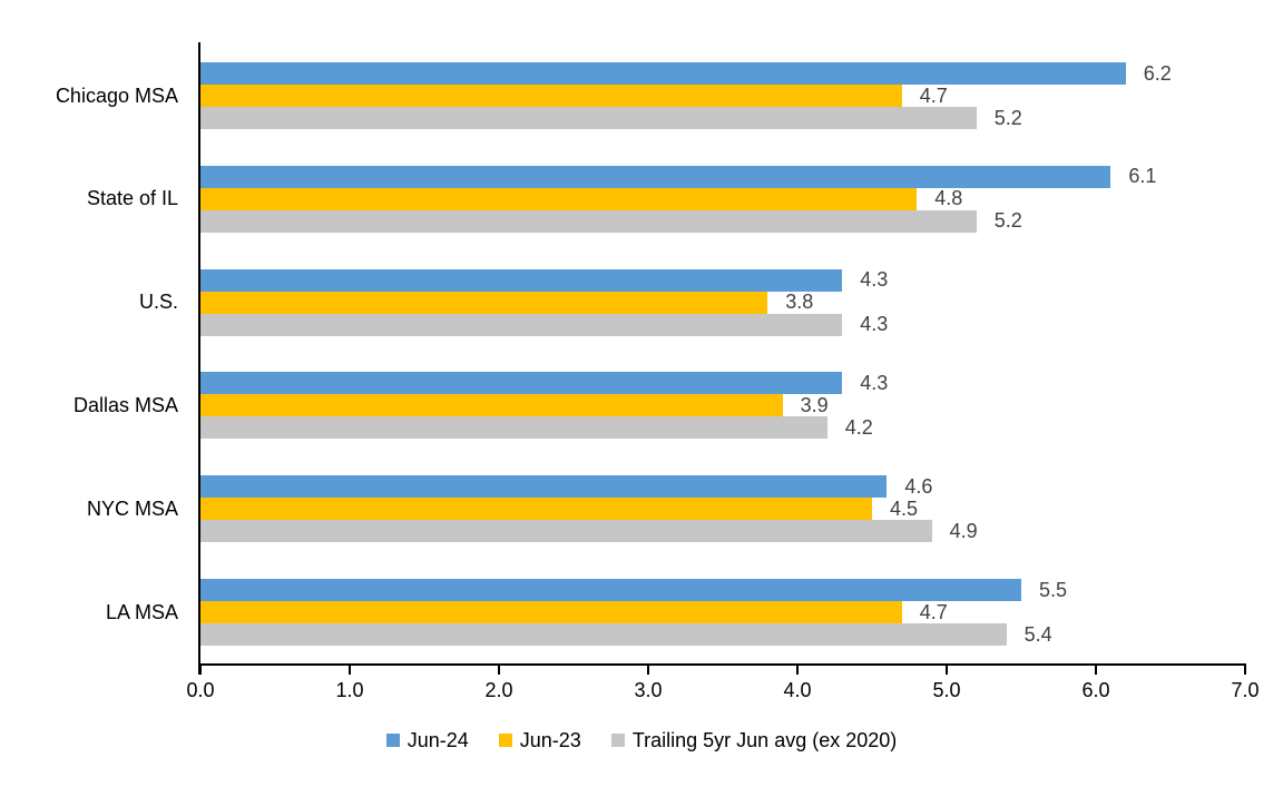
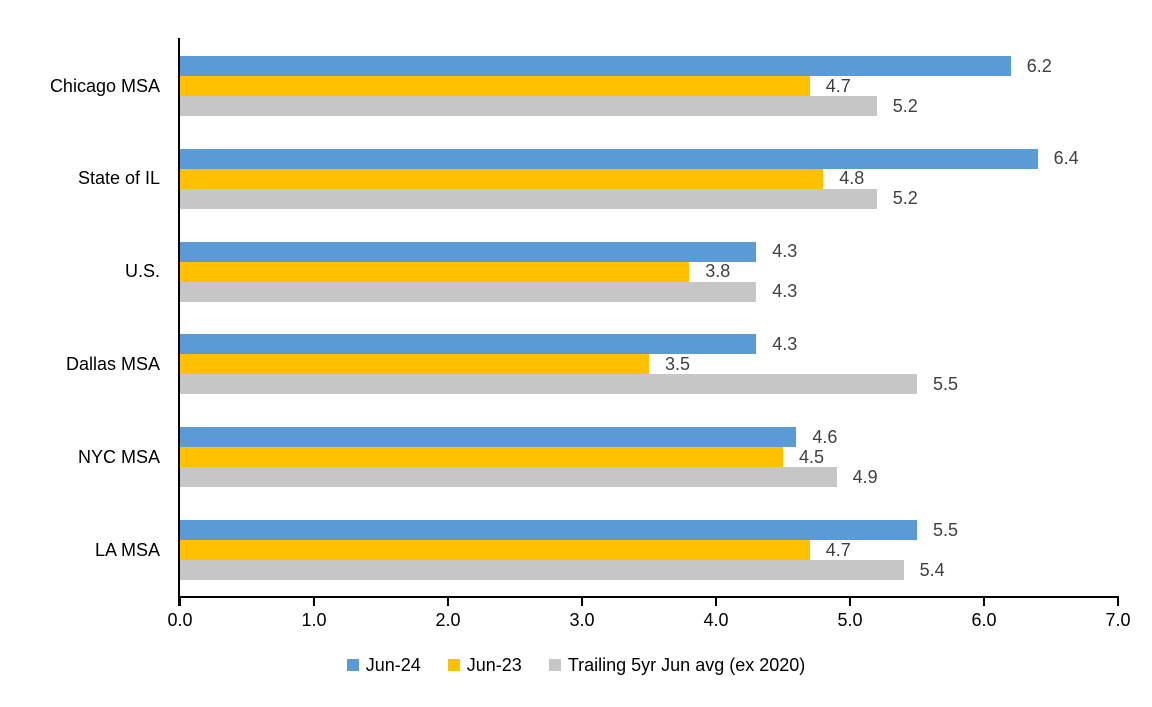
Jun-24/State of IL: 6.1 -> 6.4
Jun-23/Dallas MSA: 3.9 -> 3.5
Trailing 5yr Jun avg (ex 2020)/Dallas MSA: 4.2 -> 5.5
